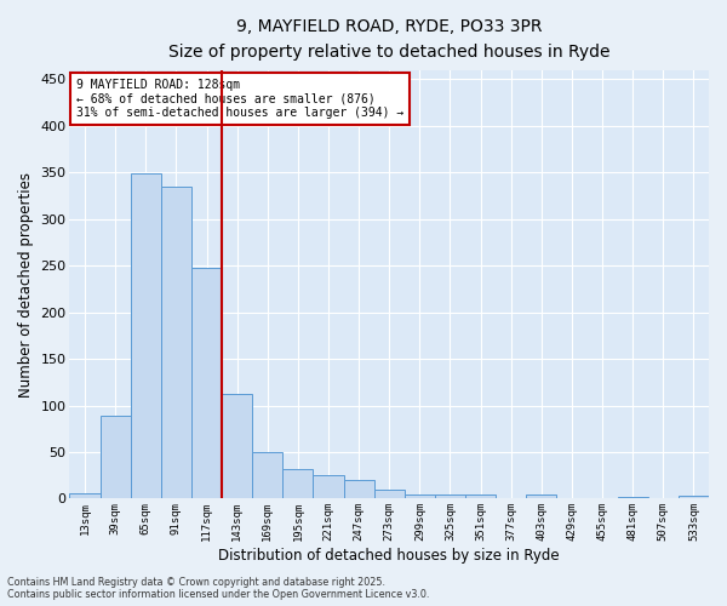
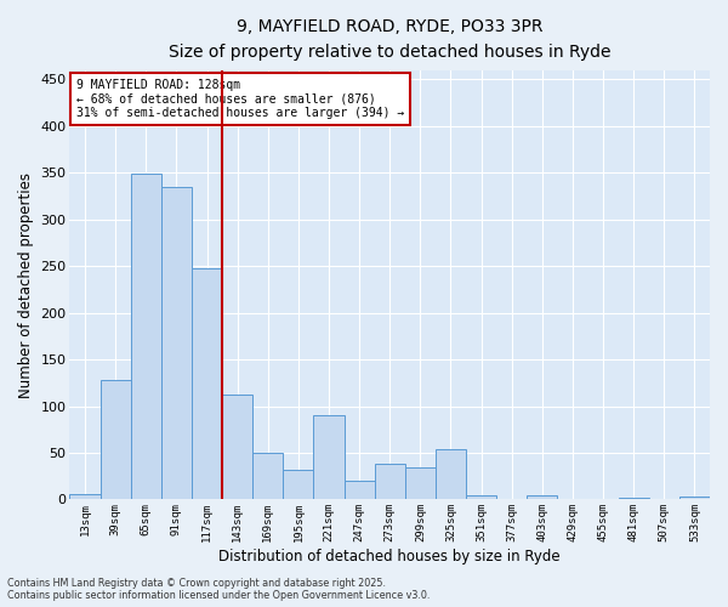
39sqm: 89 -> 128
221sqm: 25 -> 90
273sqm: 10 -> 38
299sqm: 5 -> 34
325sqm: 4 -> 54
